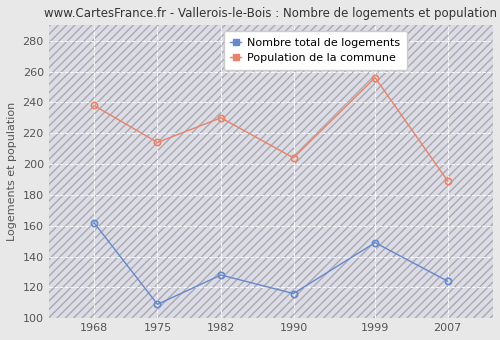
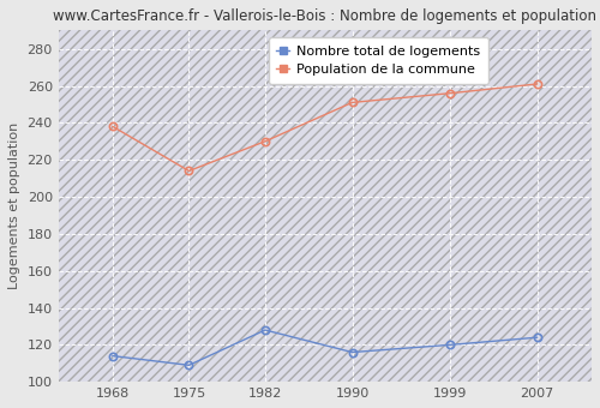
Nombre total de logements/1968: 162 -> 114
Population de la commune/1990: 204 -> 251
Nombre total de logements/1999: 149 -> 120
Population de la commune/2007: 189 -> 261
